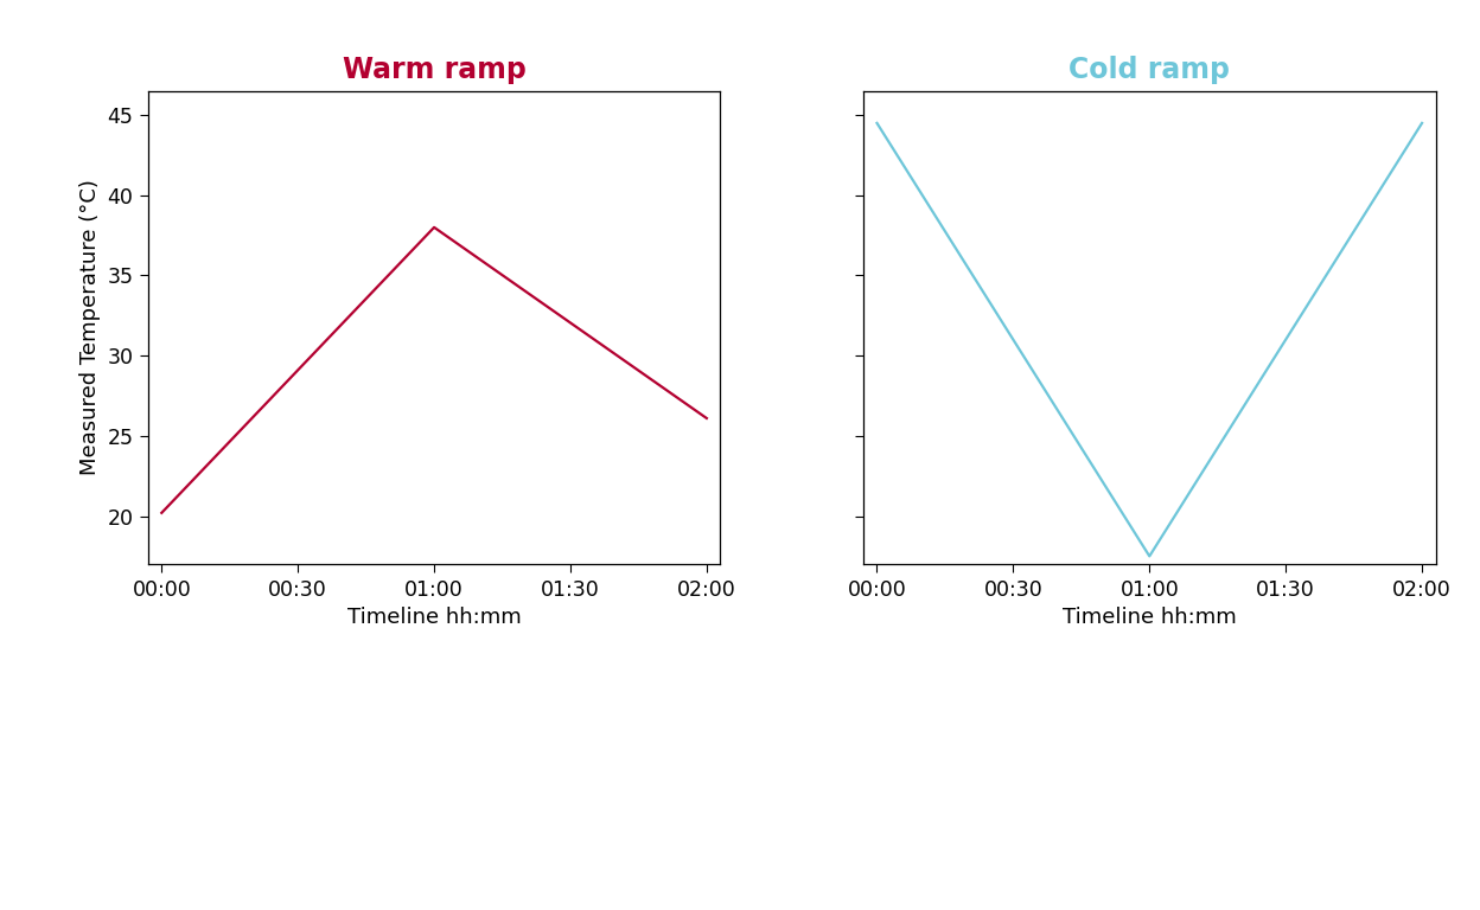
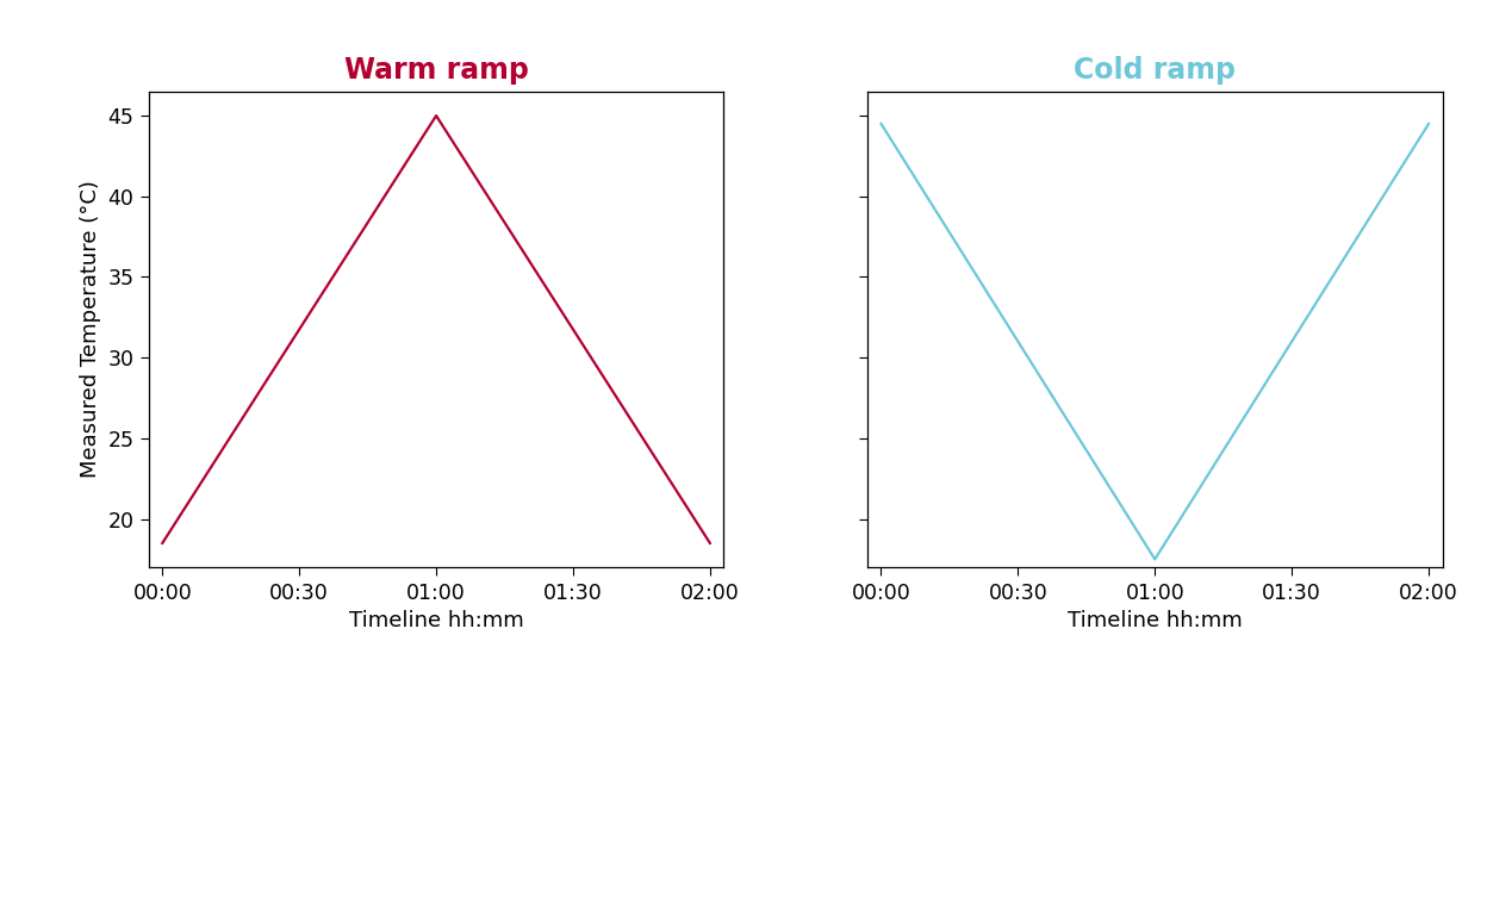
Warm ramp/00:00: 20.2 -> 18.5
Warm ramp/01:00: 38.0 -> 45.0
Warm ramp/02:00: 26.1 -> 18.5
